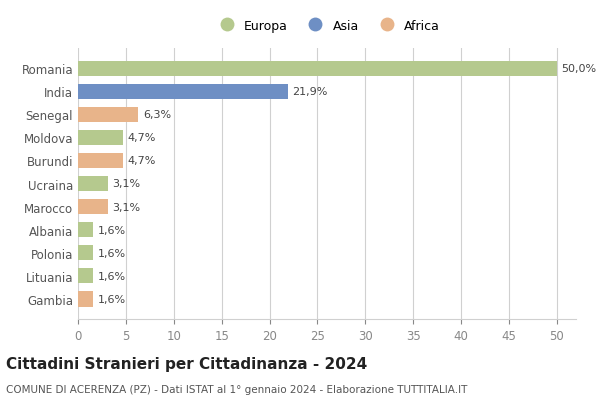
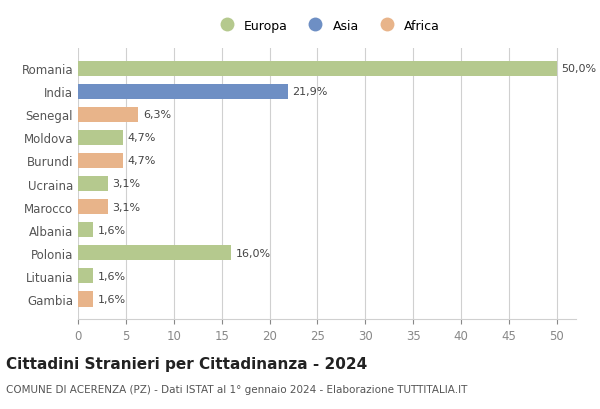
Polonia: 1,6% -> 16,0%
